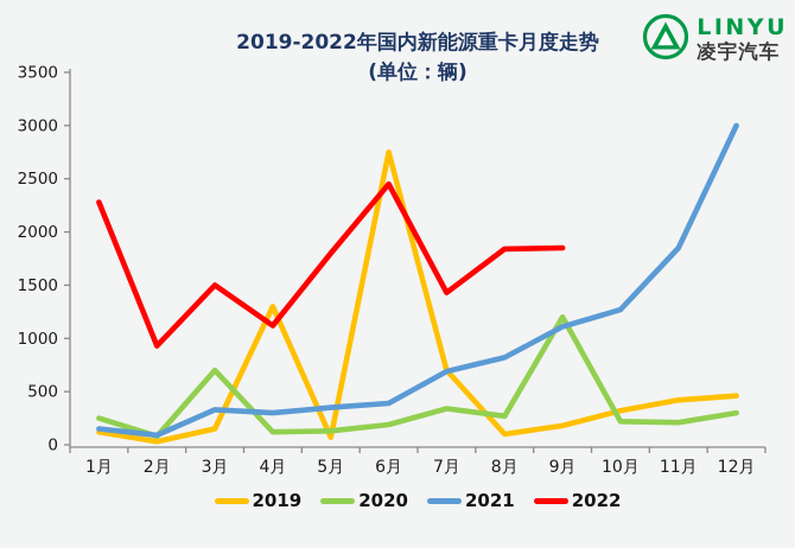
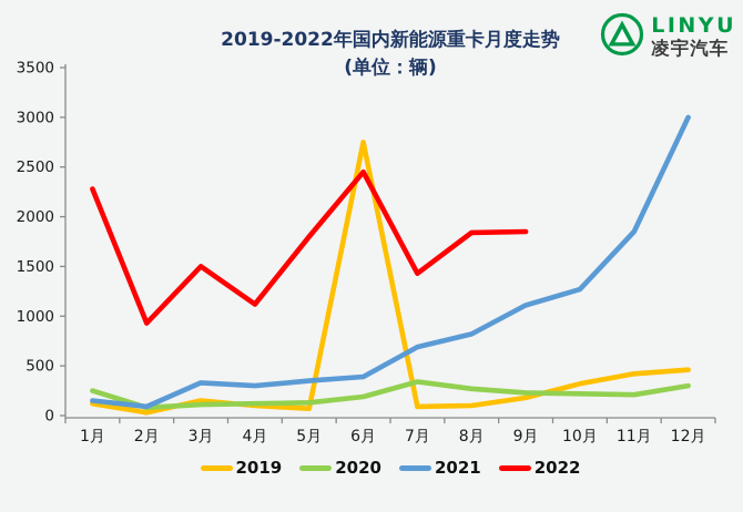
2020/3月: 700 -> 100
2019/4月: 1300 -> 100
2019/7月: 700 -> 100
2020/9月: 1200 -> 200
